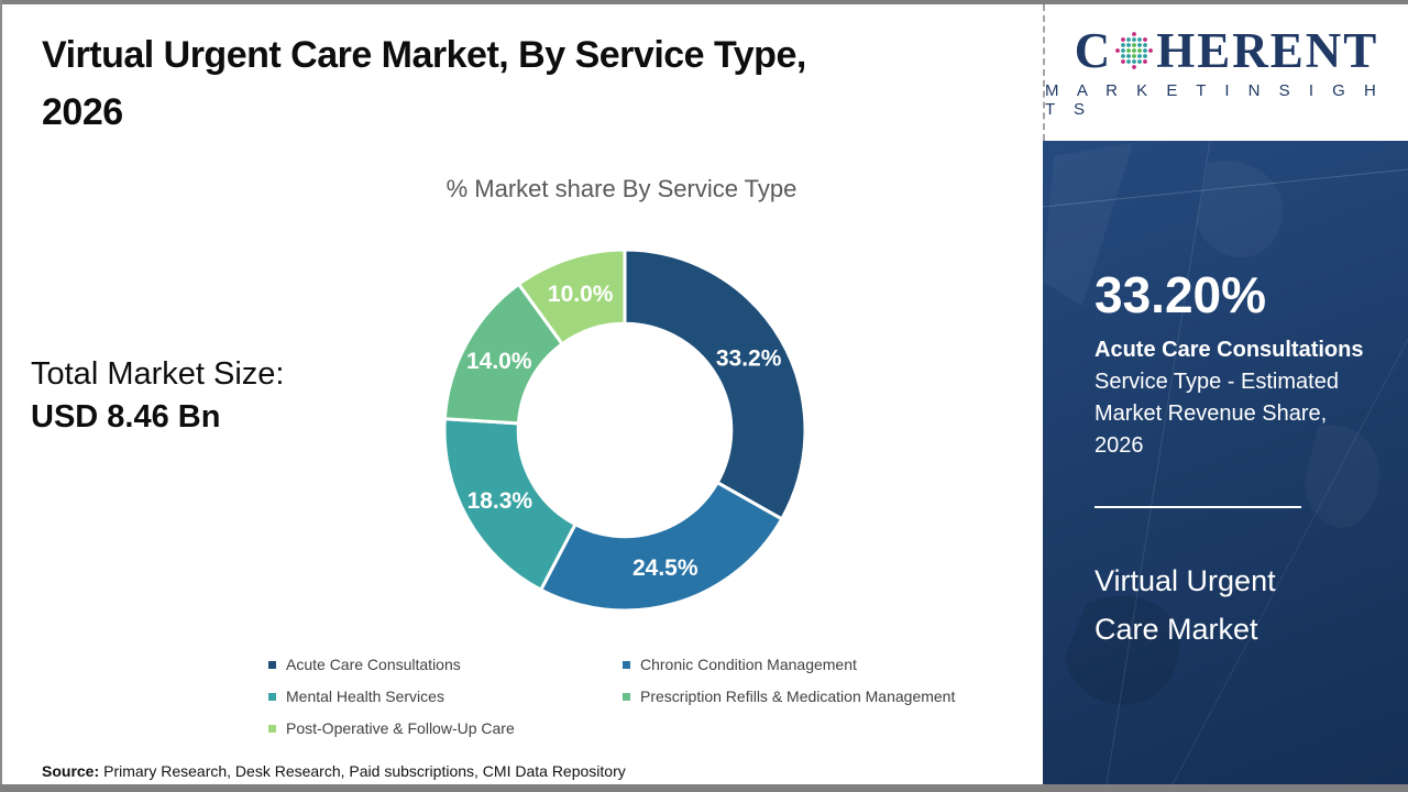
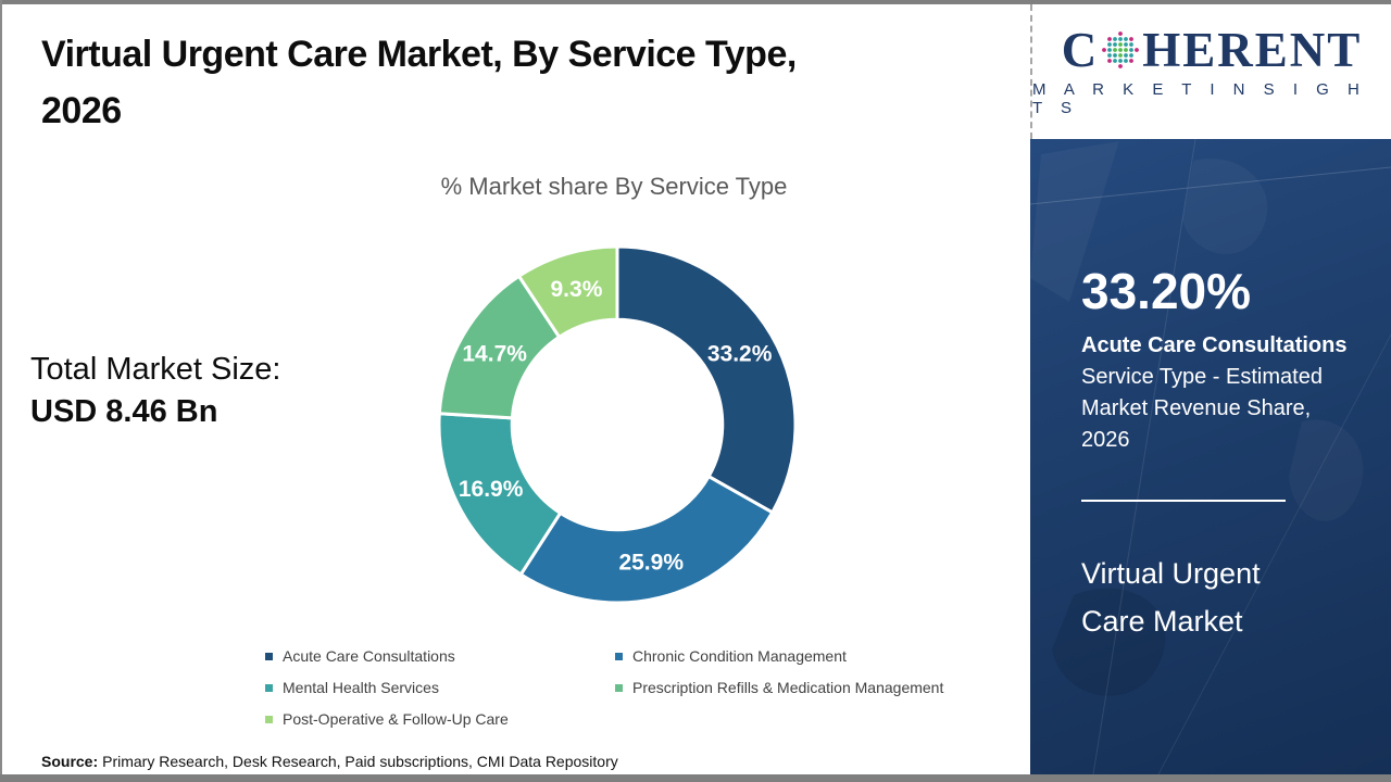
Chronic Condition Management: 24.5% -> 25.9%
Mental Health Services: 18.3% -> 16.9%
Prescription Refills & Medication Management: 14.0% -> 14.7%
Post-Operative & Follow-Up Care: 10.0% -> 9.3%
